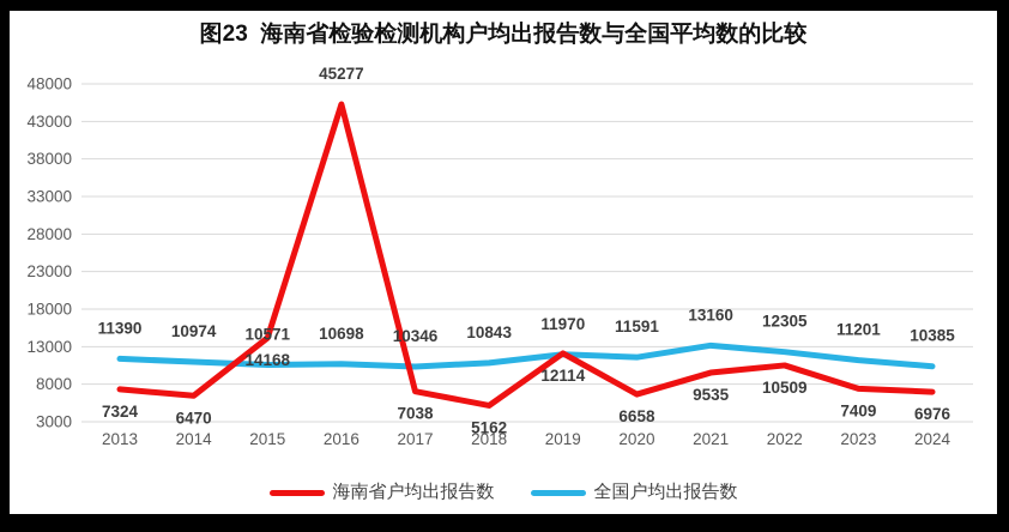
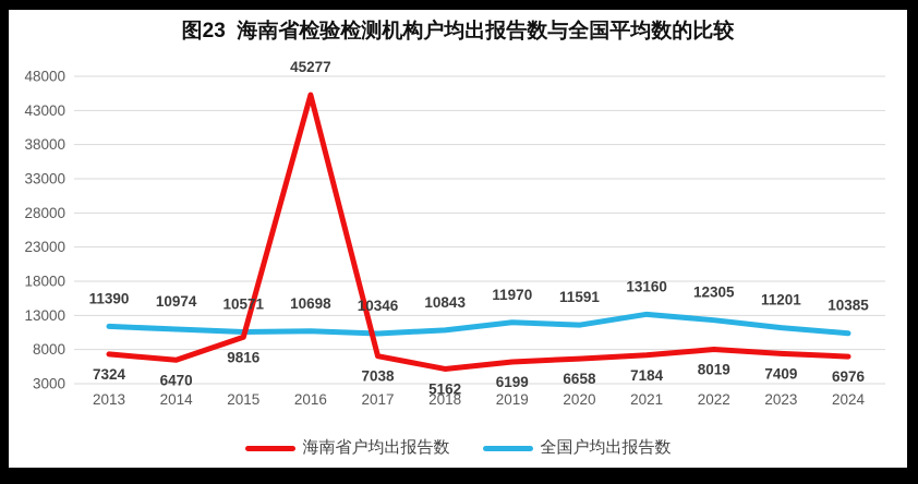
海南省户均出报告数/2015: 14168 -> 9816
海南省户均出报告数/2019: 12114 -> 6199
海南省户均出报告数/2021: 9535 -> 7184
海南省户均出报告数/2022: 10509 -> 8019
